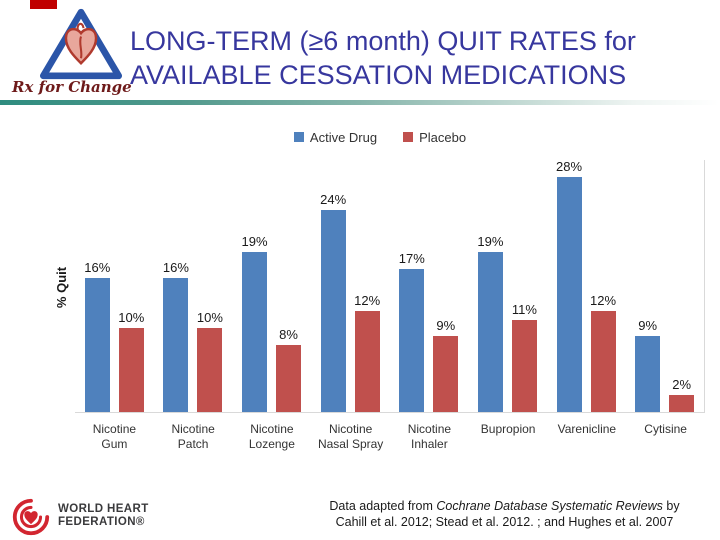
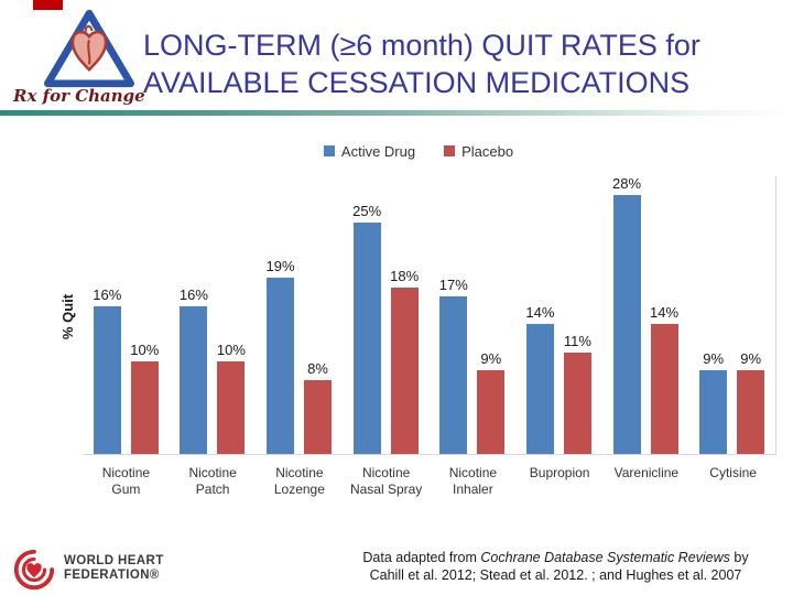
Active Drug/Nicotine Nasal Spray: 24% -> 25%
Placebo/Nicotine Nasal Spray: 12% -> 18%
Active Drug/Bupropion: 19% -> 14%
Placebo/Varenicline: 12% -> 14%
Placebo/Cytisine: 2% -> 9%
